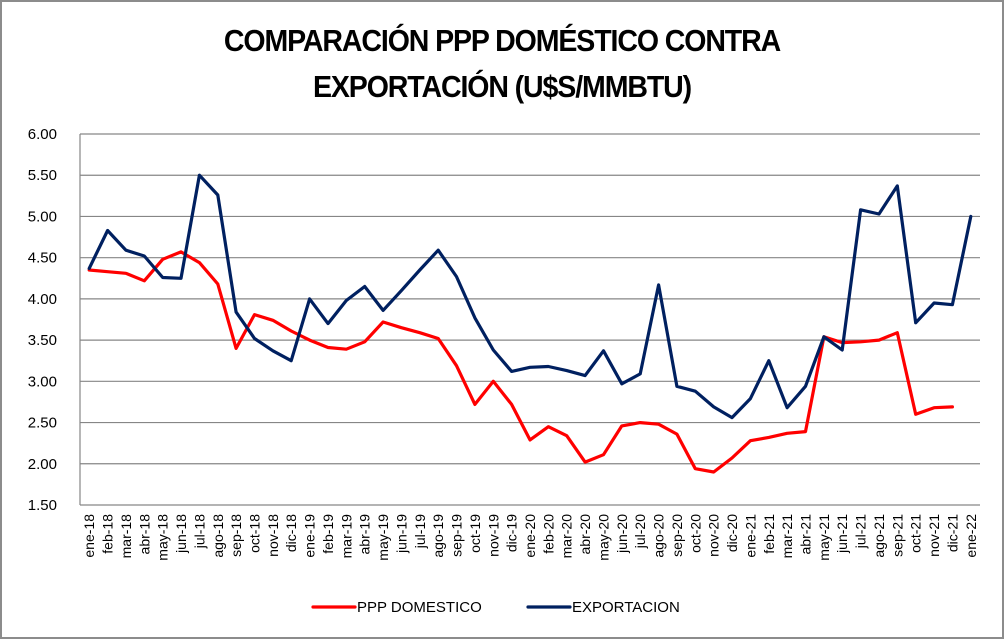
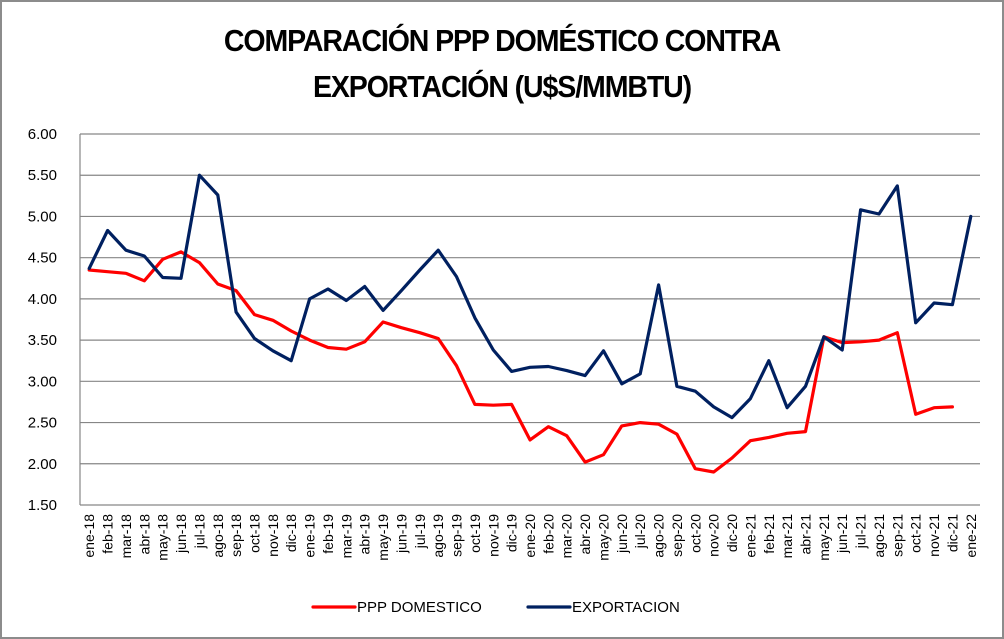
PPP DOMESTICO/sep-18: 3.4 -> 4.1
EXPORTACION/feb-19: 3.7 -> 4.1
PPP DOMESTICO/nov-19: 3.0 -> 2.7
